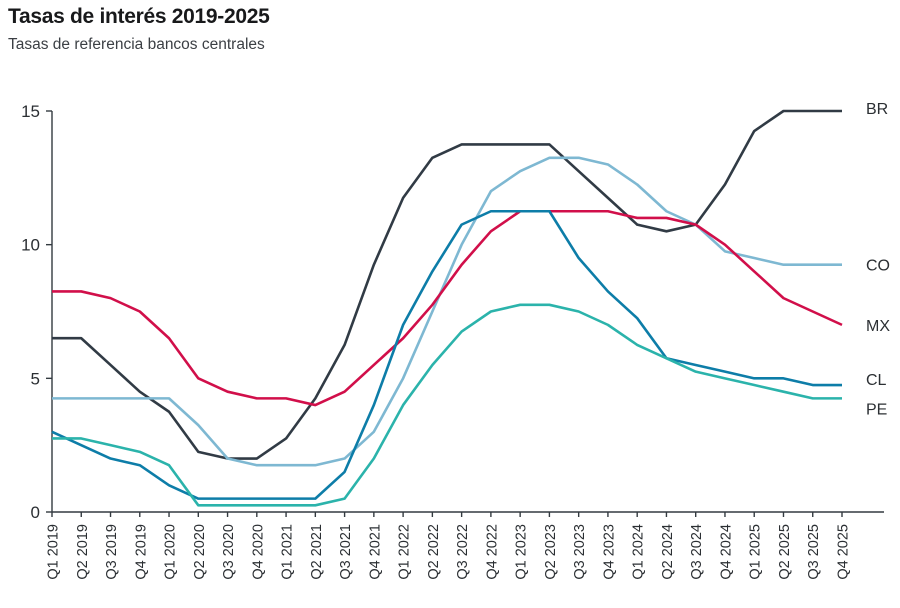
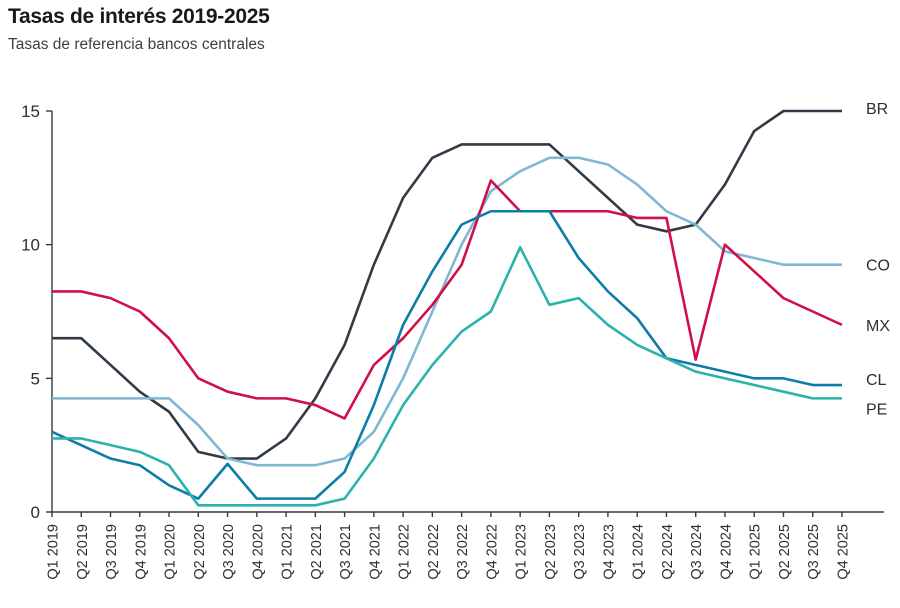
CL/Q3 2020: 0.5 -> 1.8
MX/Q3 2021: 4.5 -> 3.5
MX/Q4 2022: 10.5 -> 12.4
PE/Q1 2023: 7.8 -> 9.9
PE/Q3 2023: 7.5 -> 8.0
MX/Q3 2024: 10.8 -> 5.7
